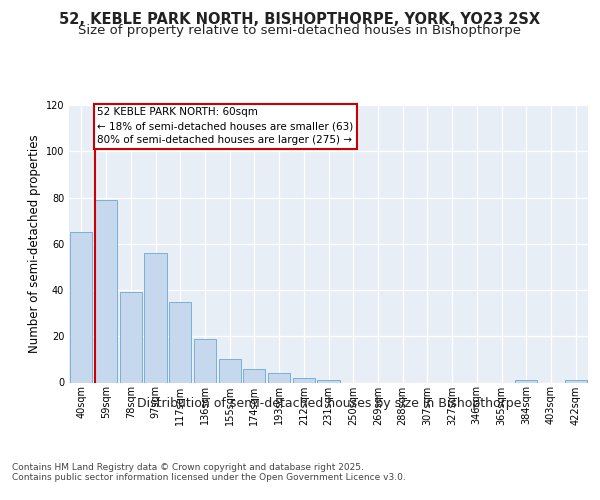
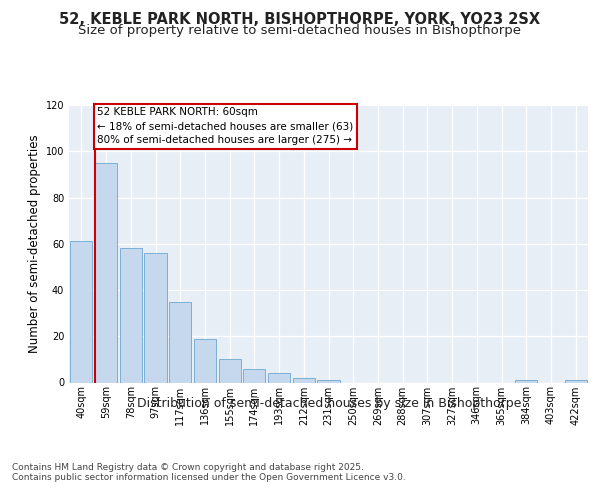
40sqm: 65 -> 61
59sqm: 79 -> 95
78sqm: 39 -> 58
